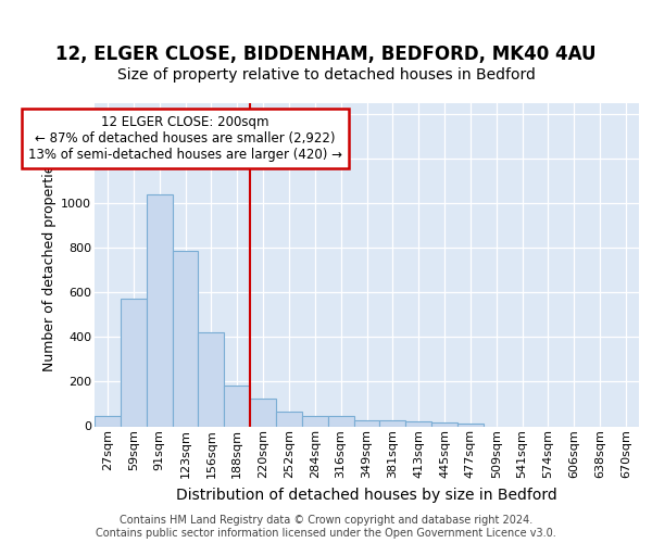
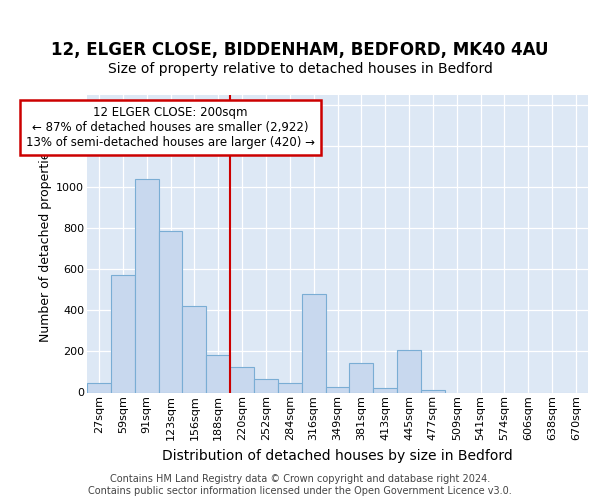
316sqm: 48 -> 480
381sqm: 25 -> 145
445sqm: 15 -> 205
